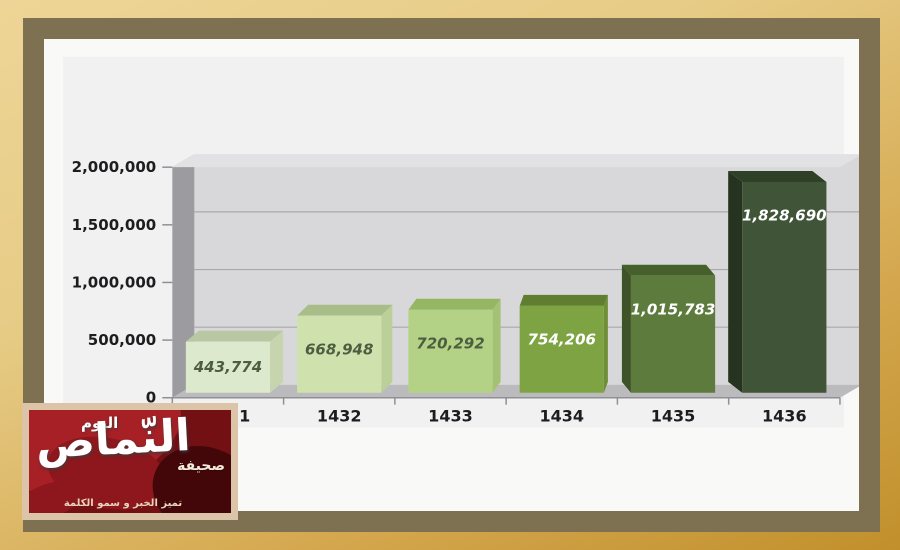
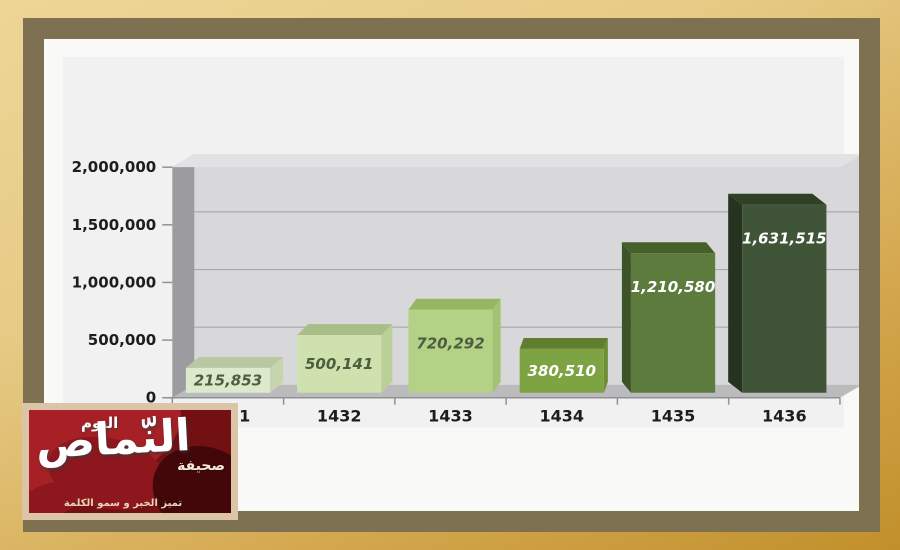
1431: 443,774 -> 215,853
1432: 668,948 -> 500,141
1434: 754,206 -> 380,510
1435: 1,015,783 -> 1,210,580
1436: 1,828,690 -> 1,631,515
